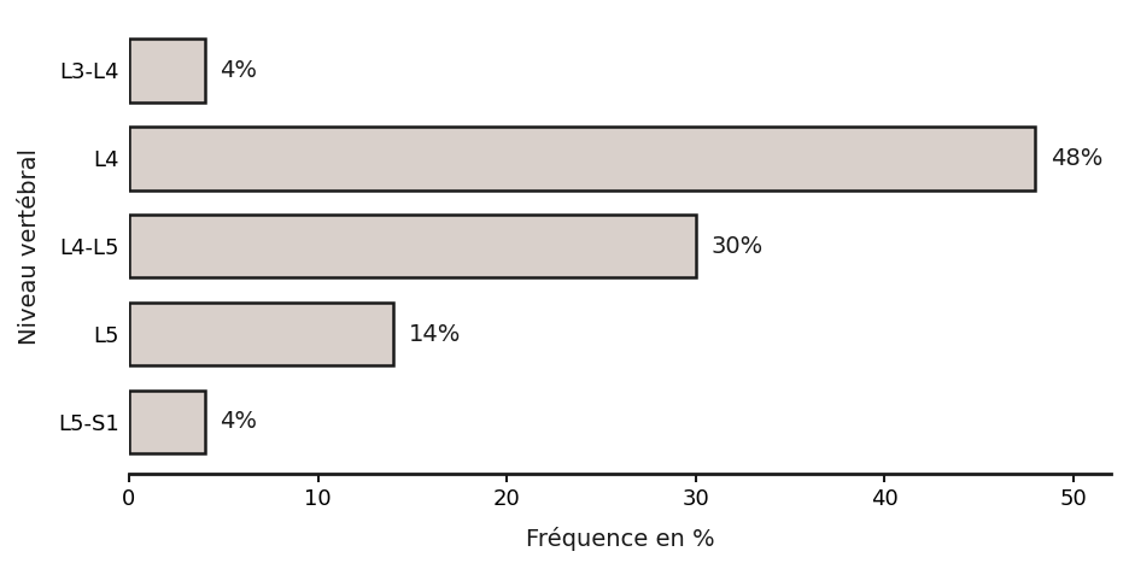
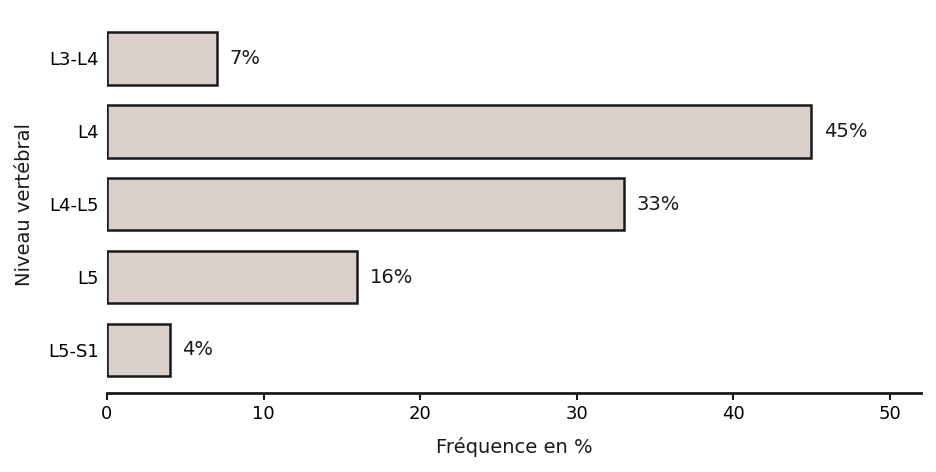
L3-L4: 4% -> 7%
L4: 48% -> 45%
L4-L5: 30% -> 33%
L5: 14% -> 16%
